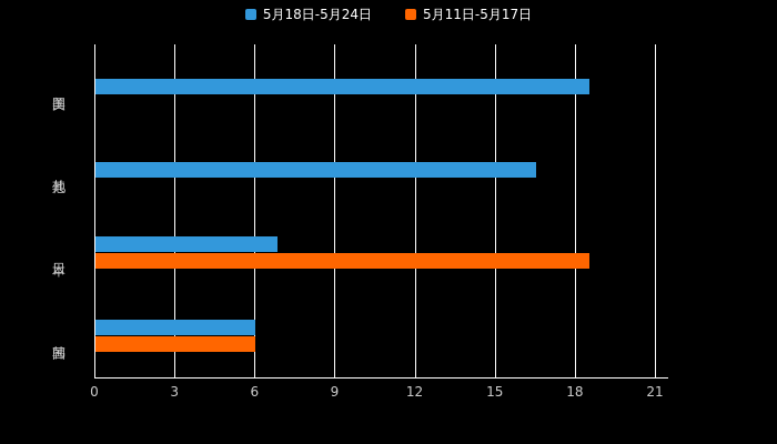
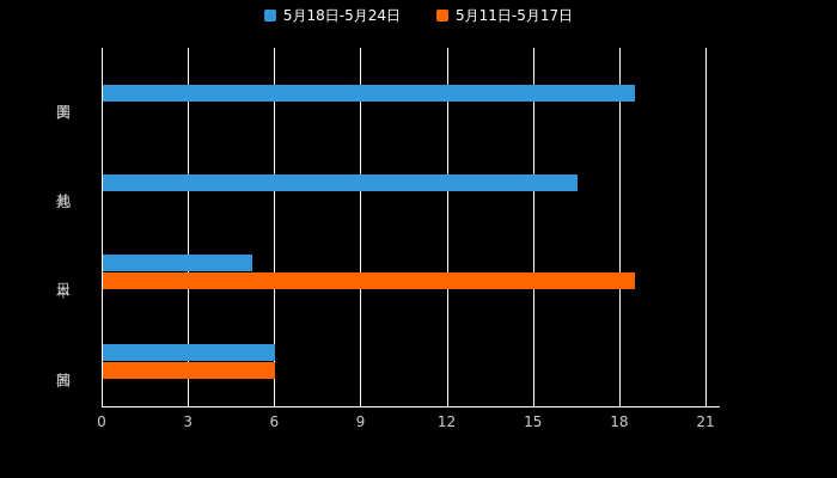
5月18日-5月24日/日本: 6.8 -> 5.2
